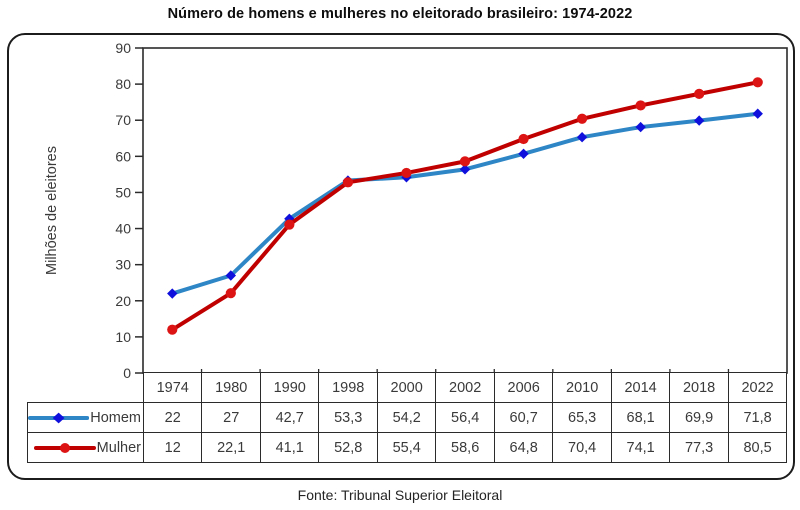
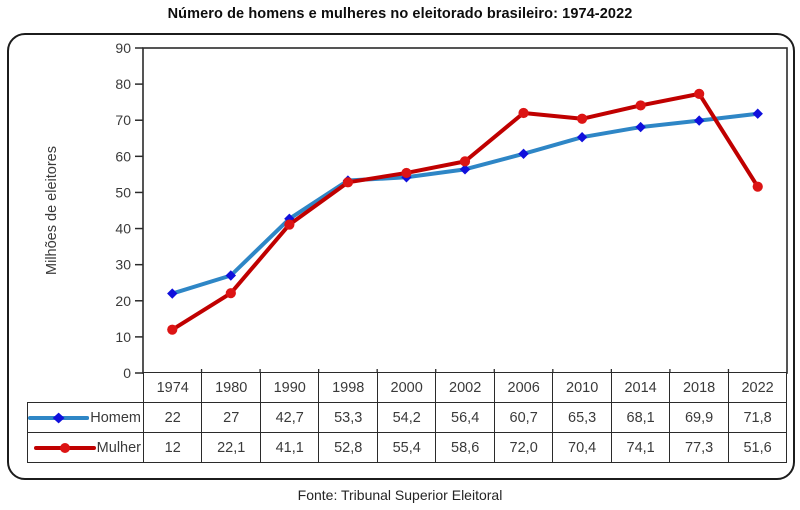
Mulher/2006: 64,8 -> 72,0
Mulher/2022: 80,5 -> 51,6
